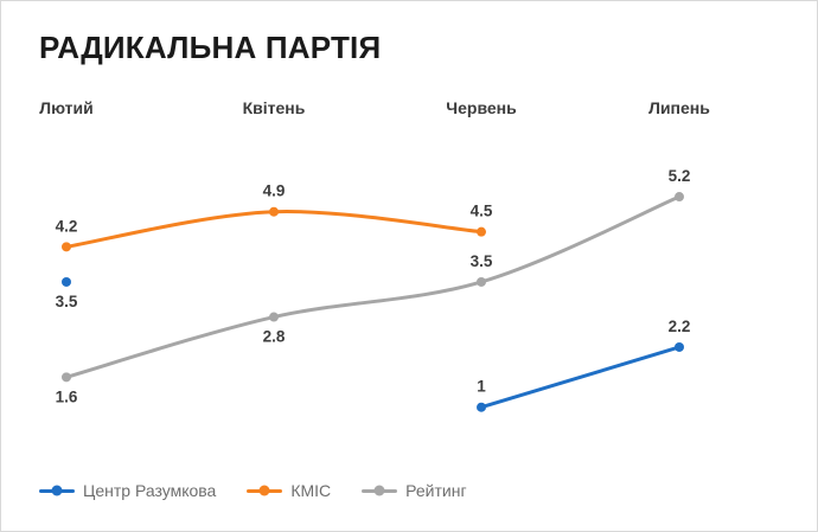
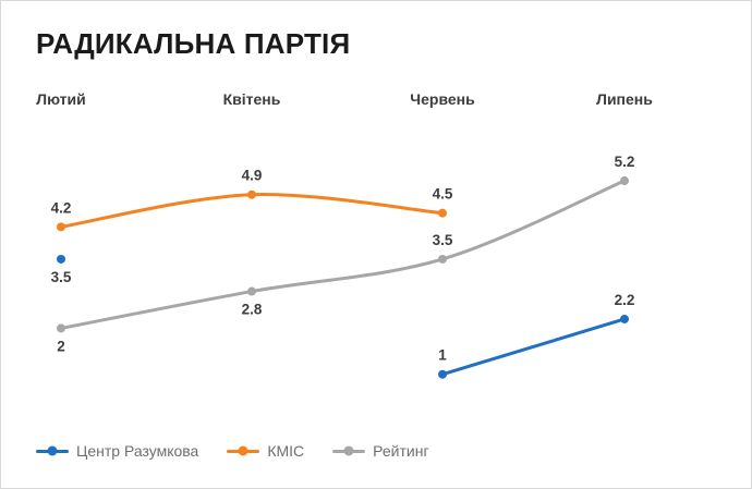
Рейтинг/Лютий: 1.6 -> 2
